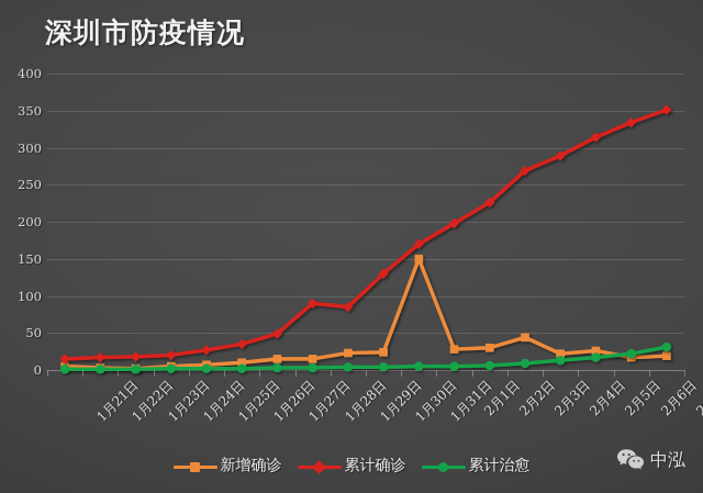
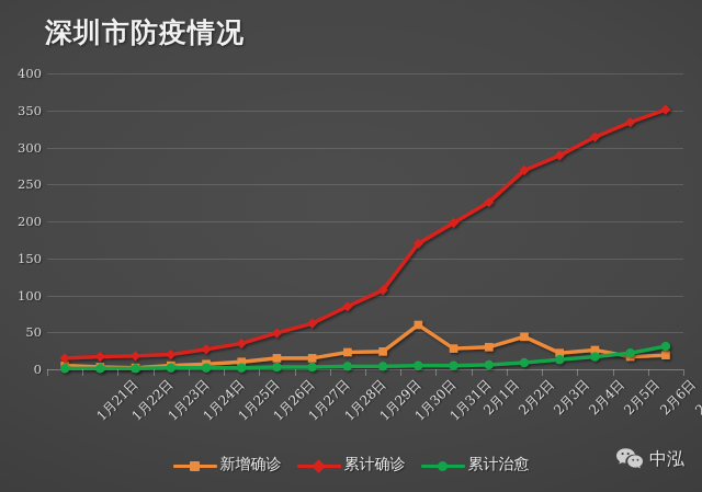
累计确诊/1月28日: 90 -> 60
累计确诊/1月30日: 130 -> 110
新增确诊/1月31日: 150 -> 60
